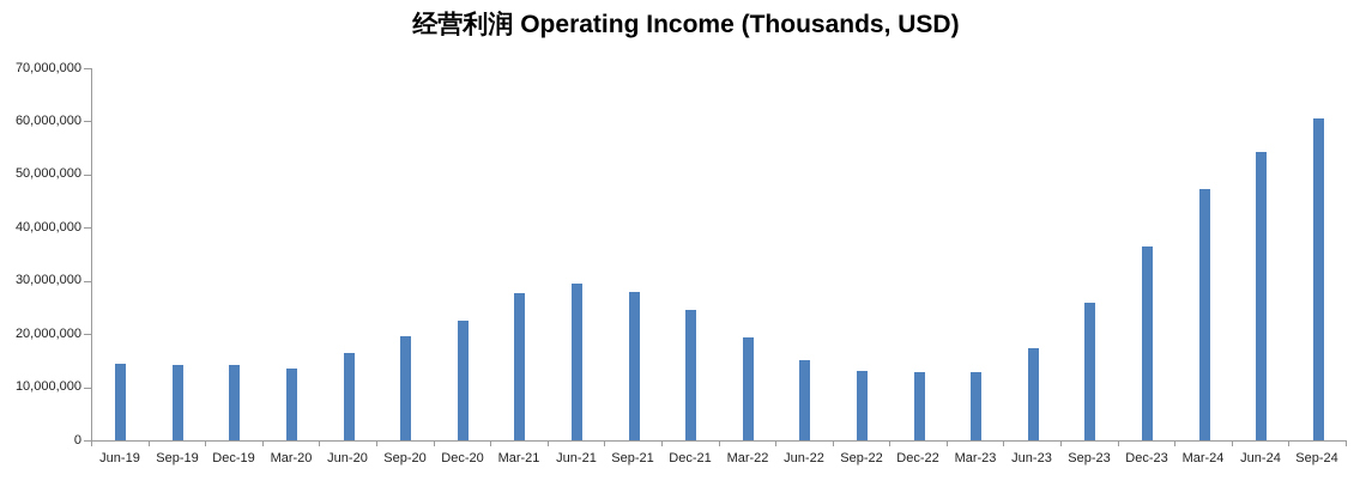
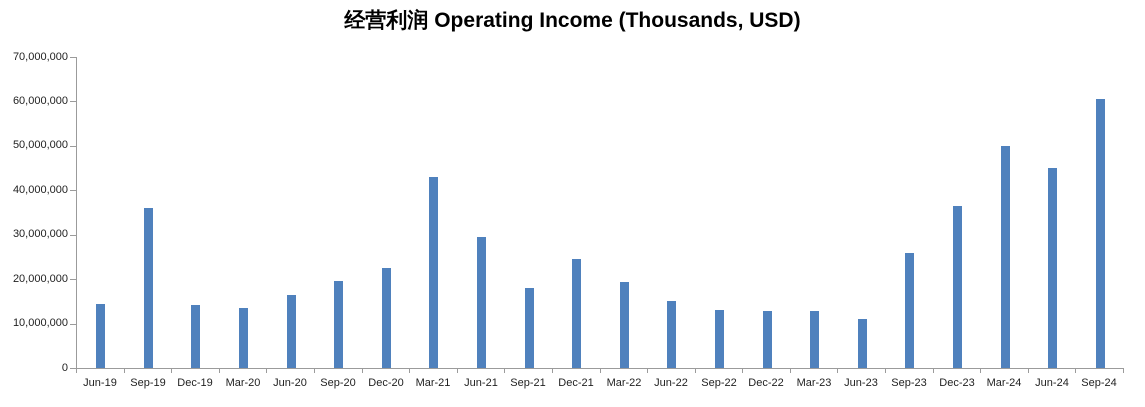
Sep-19: 14000000 -> 36000000
Mar-21: 28000000 -> 43000000
Sep-21: 28000000 -> 18000000
Jun-23: 17000000 -> 11000000
Mar-24: 47000000 -> 50000000
Jun-24: 54000000 -> 45000000
